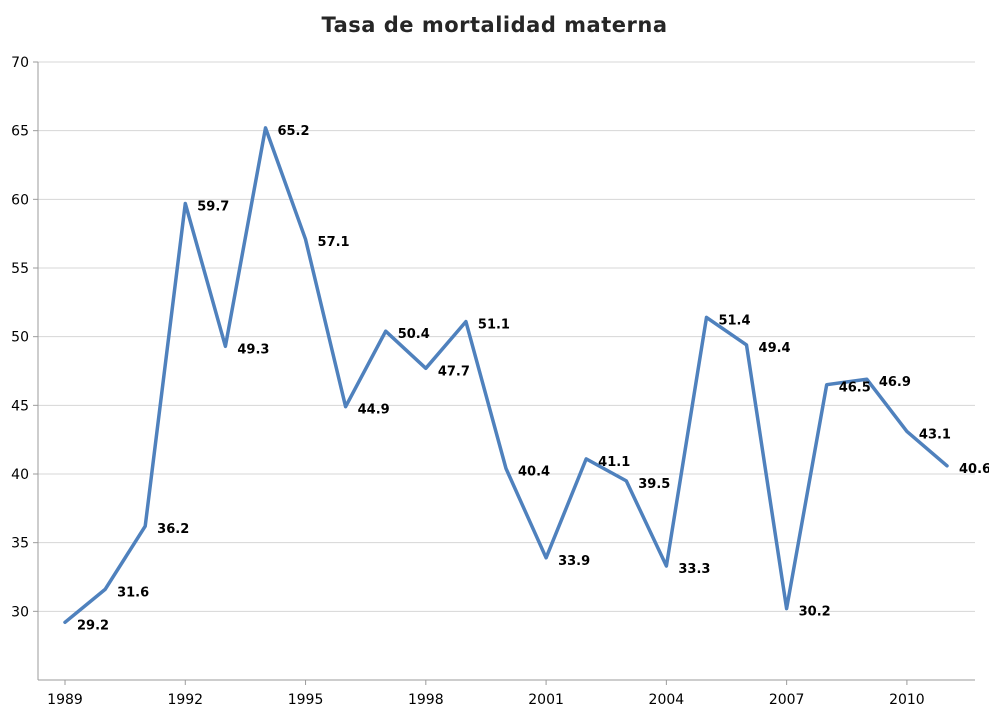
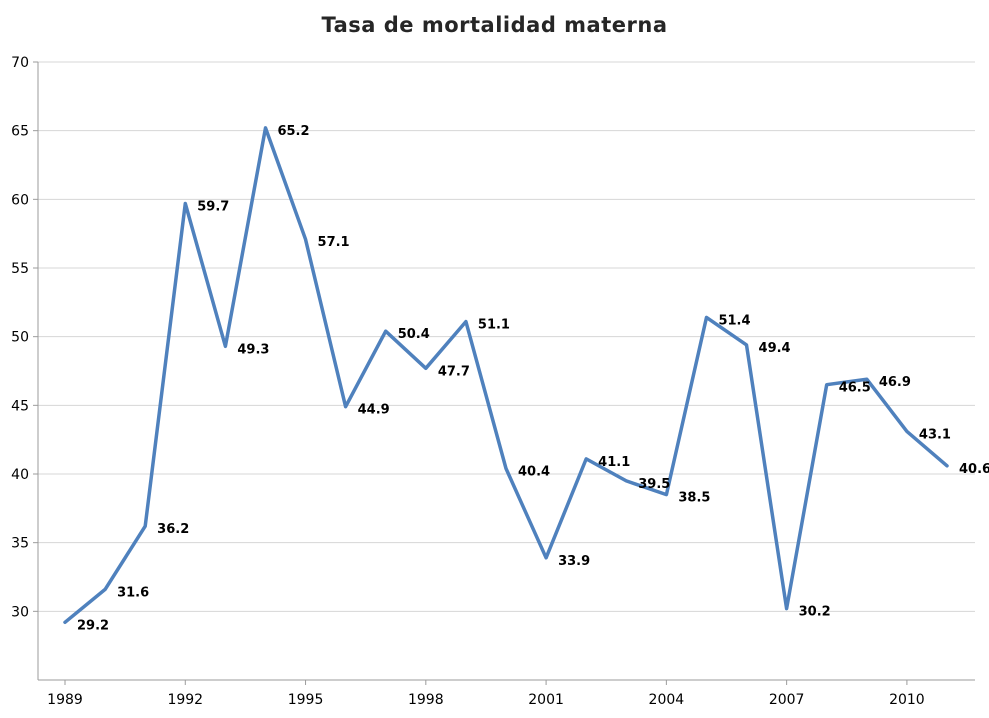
2004: 33.3 -> 38.5
